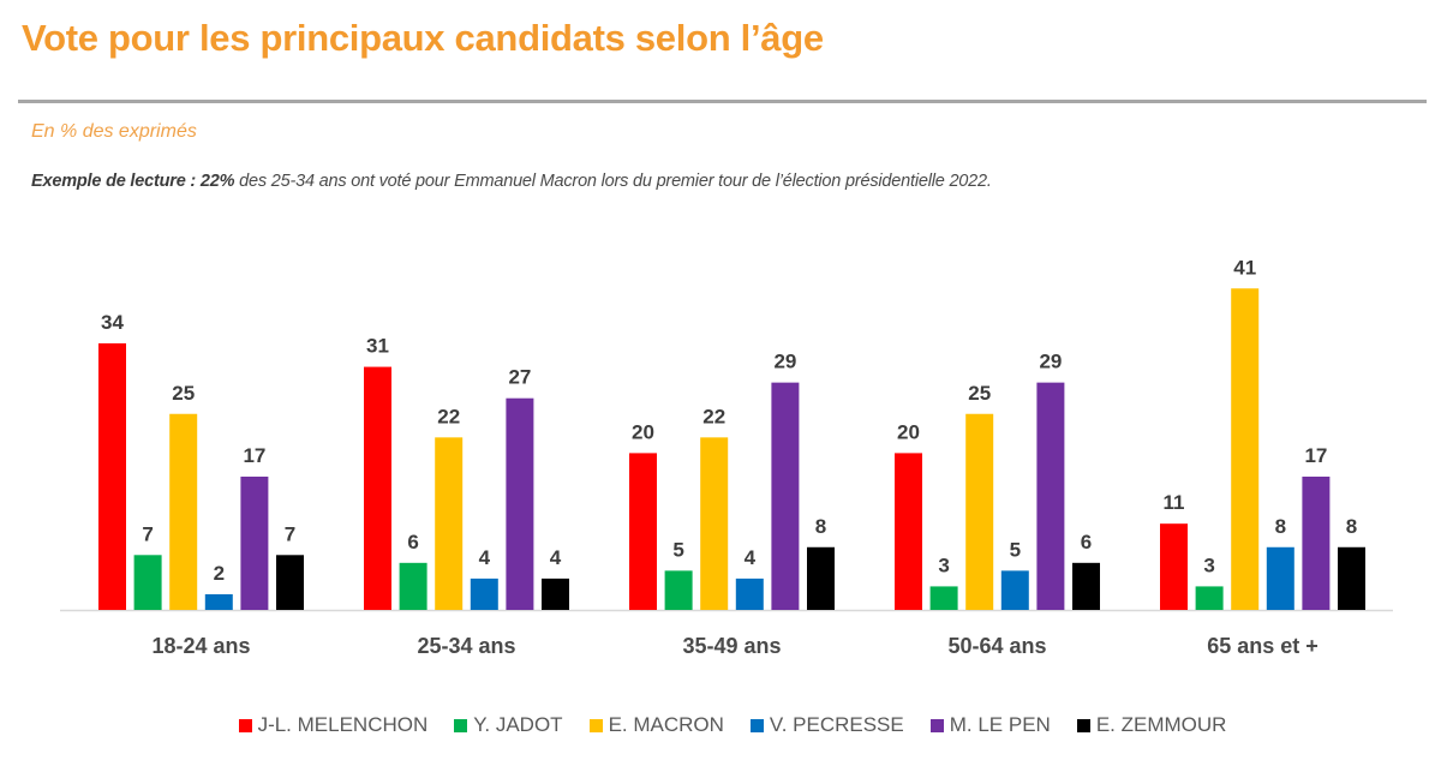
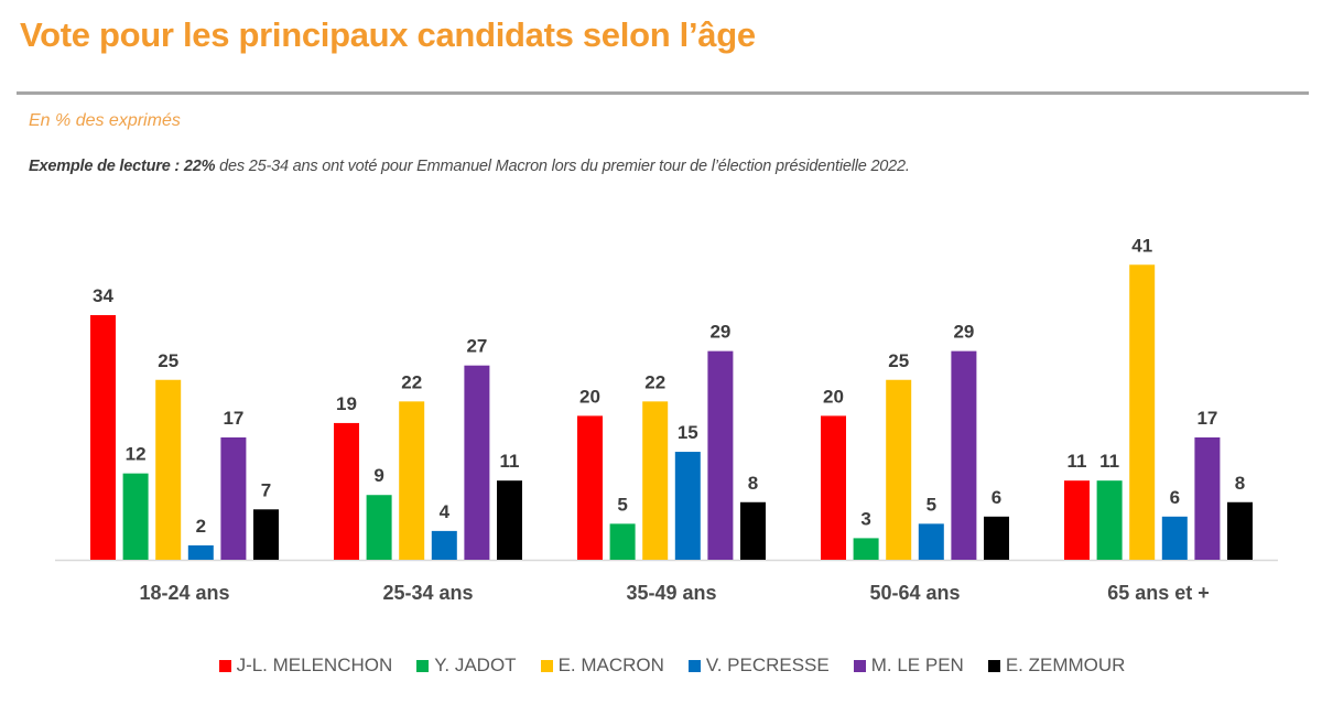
Y. JADOT/18-24 ans: 7 -> 12
J-L. MELENCHON/25-34 ans: 31 -> 19
Y. JADOT/25-34 ans: 6 -> 9
E. ZEMMOUR/25-34 ans: 4 -> 11
V. PECRESSE/35-49 ans: 4 -> 15
Y. JADOT/65 ans et +: 3 -> 11
V. PECRESSE/65 ans et +: 8 -> 6
